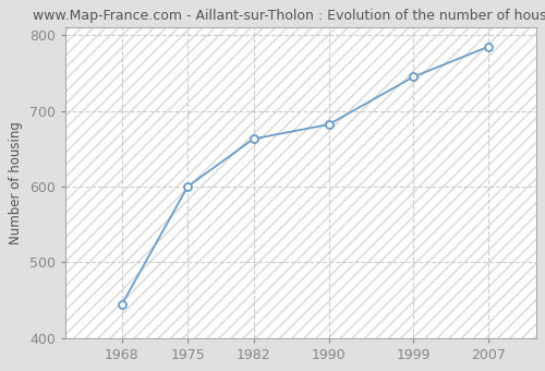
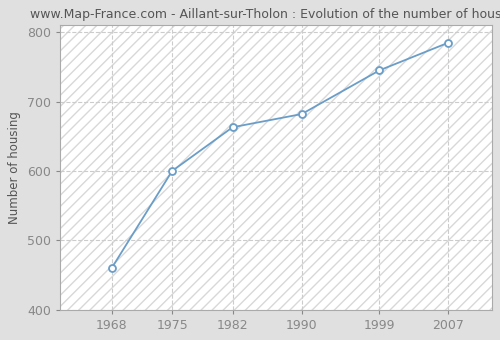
1968: 444 -> 460
